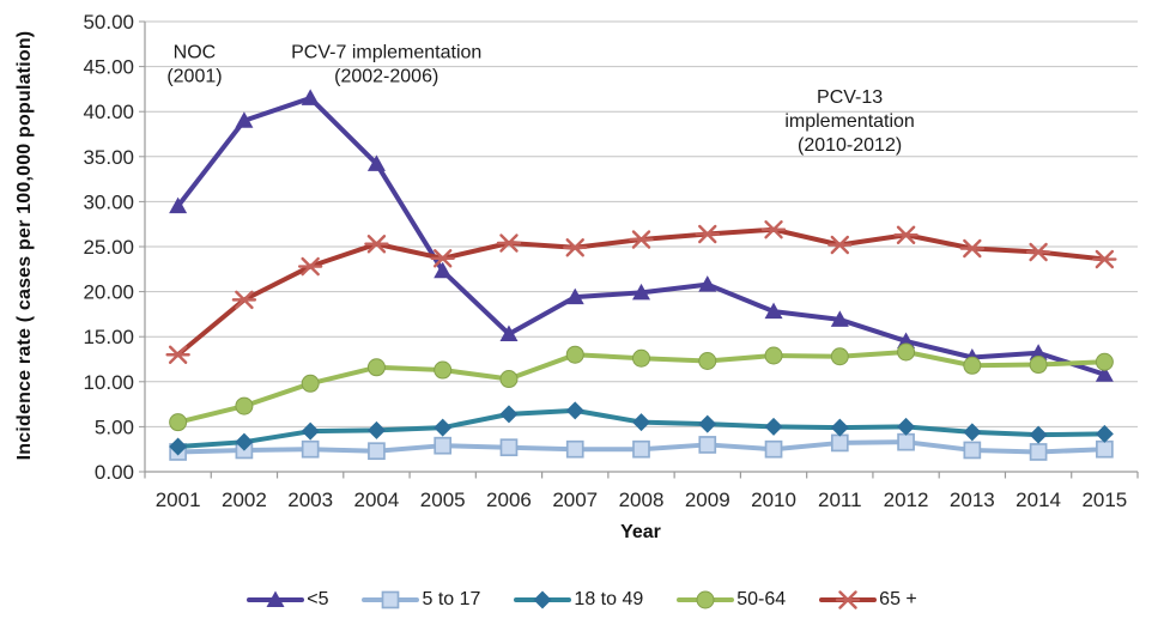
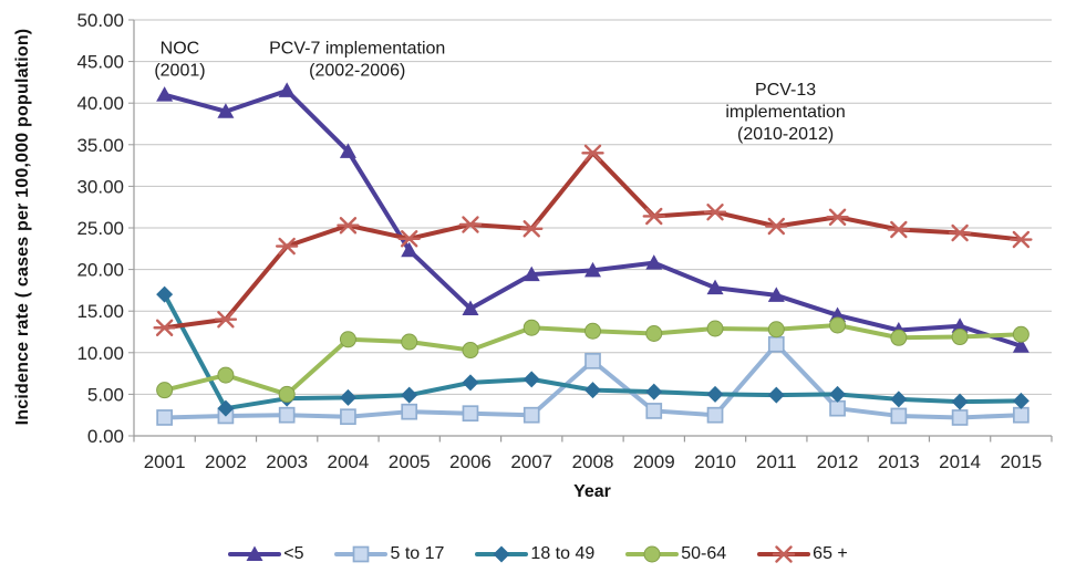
<5/2001: 30 -> 41
18 to 49/2001: 3 -> 17
65 +/2002: 19 -> 14
50-64/2003: 10 -> 5
5 to 17/2008: 2 -> 9
65 +/2008: 26 -> 34
5 to 17/2011: 3 -> 11
